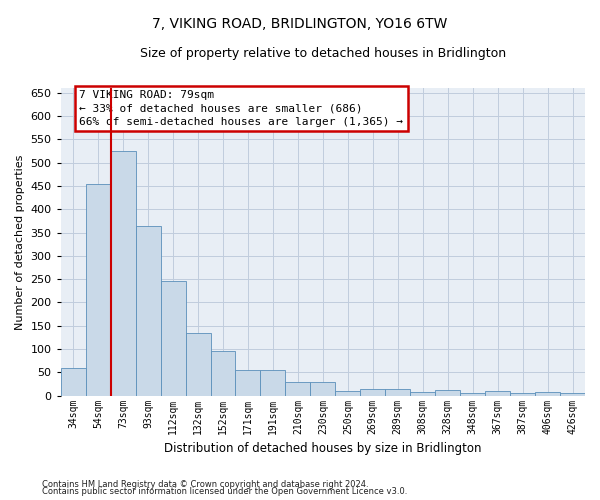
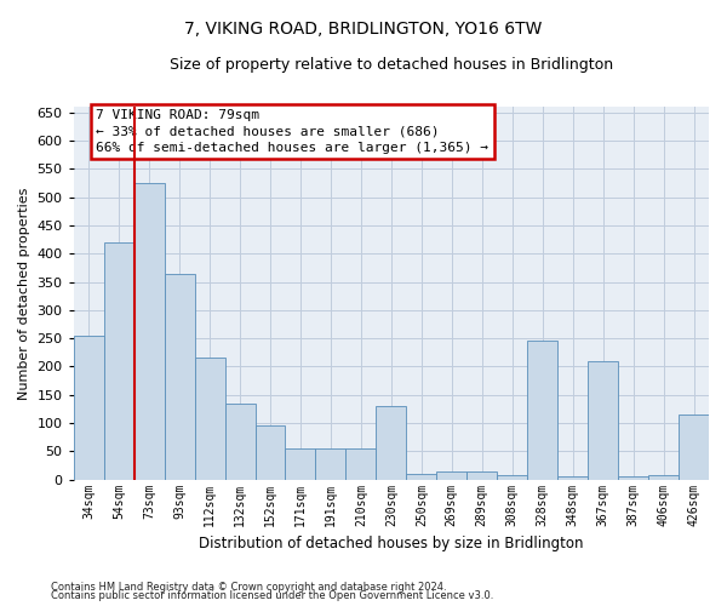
34sqm: 60 -> 255
54sqm: 455 -> 420
112sqm: 245 -> 215
210sqm: 30 -> 55
230sqm: 30 -> 130
328sqm: 12 -> 245
367sqm: 10 -> 210
426sqm: 5 -> 115
